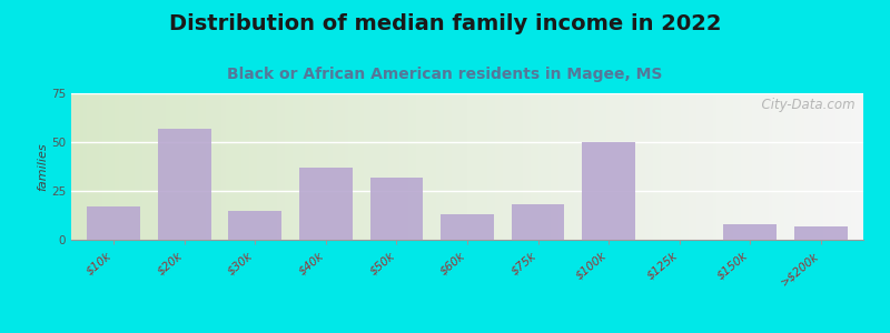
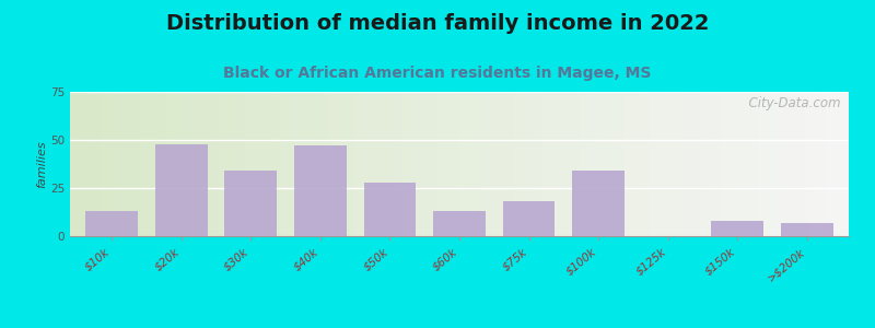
$10k: 17 -> 13
$20k: 57 -> 48
$30k: 15 -> 34
$40k: 37 -> 47
$50k: 32 -> 28
$100k: 50 -> 34
